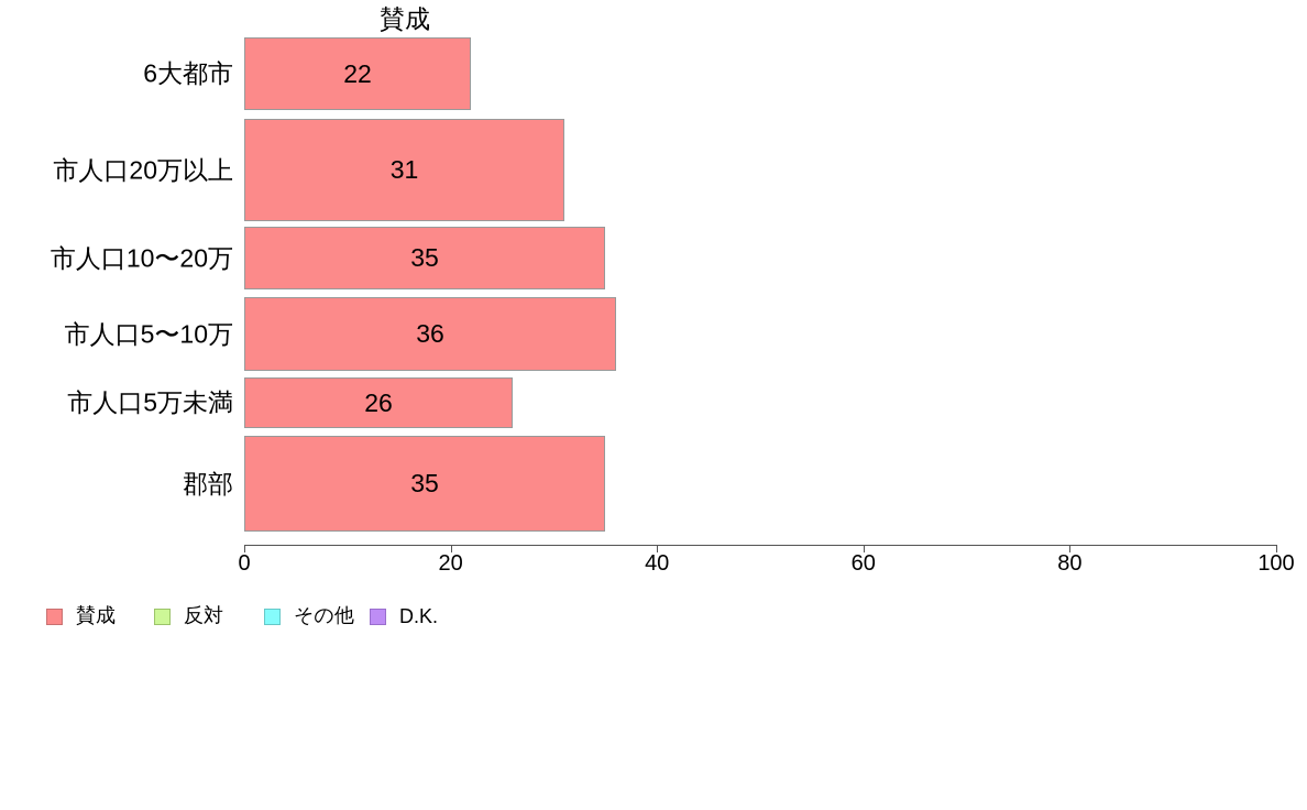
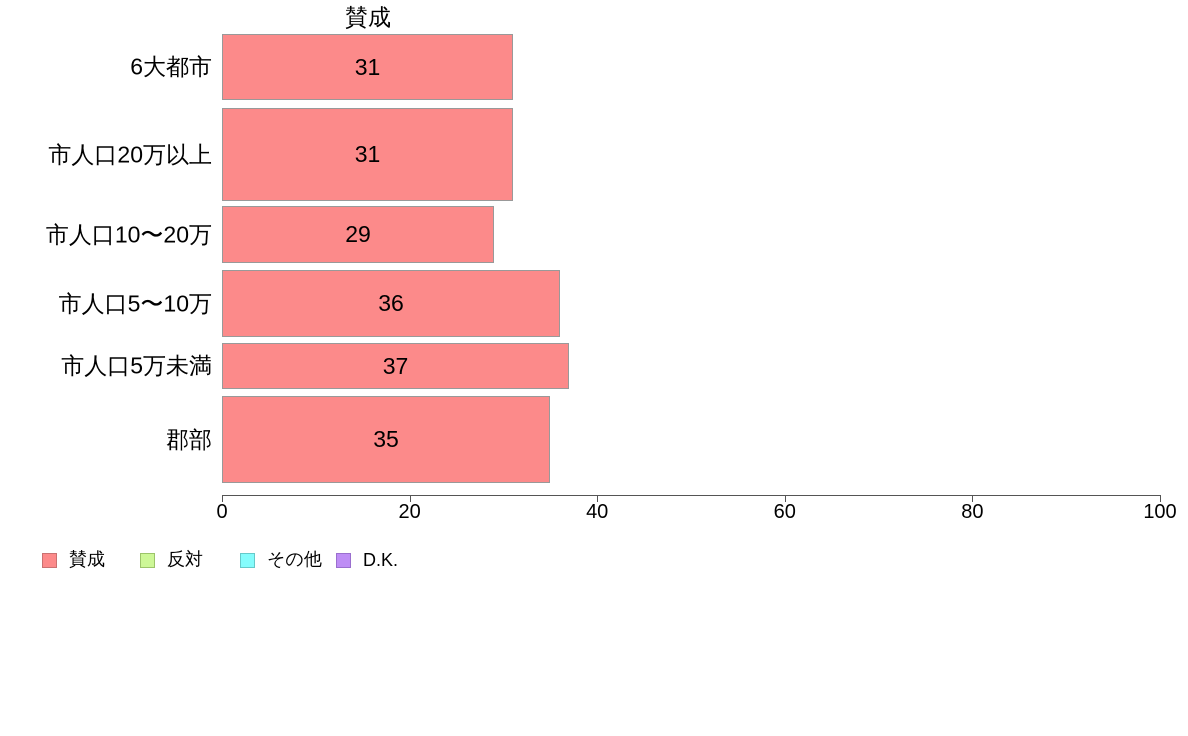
6大都市: 22 -> 31
市人口10〜20万: 35 -> 29
市人口5万未満: 26 -> 37
